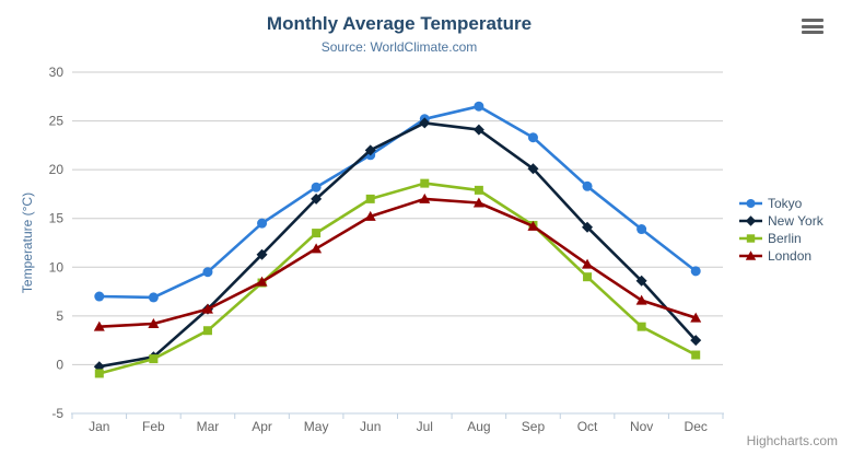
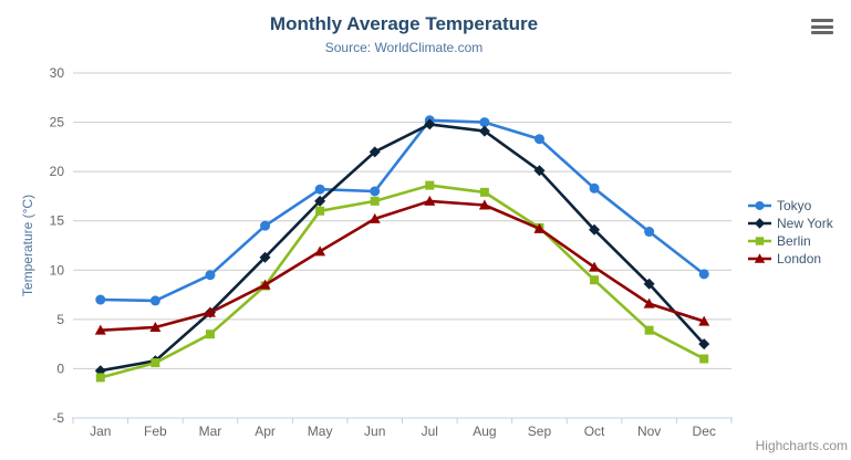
Berlin/May: 14 -> 16
Tokyo/Jun: 22 -> 18
Tokyo/Aug: 26 -> 25
